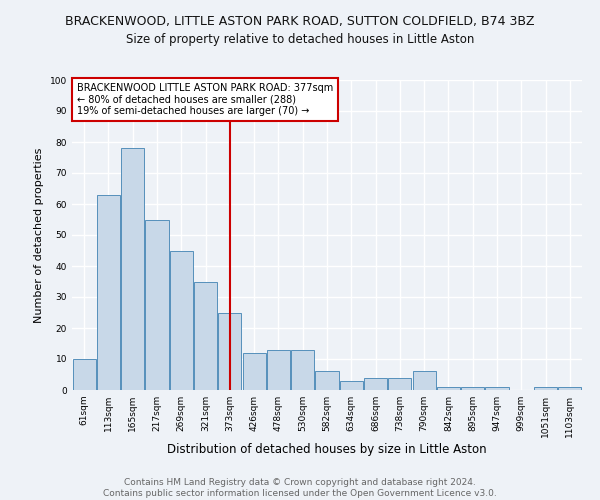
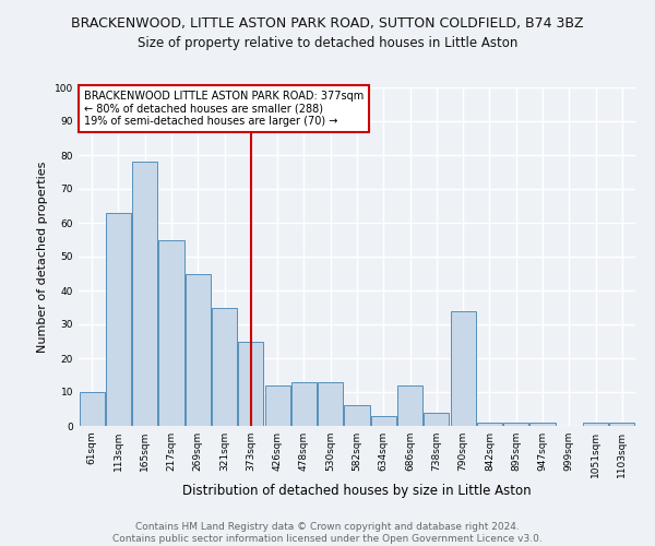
686sqm: 4 -> 12
790sqm: 6 -> 34
